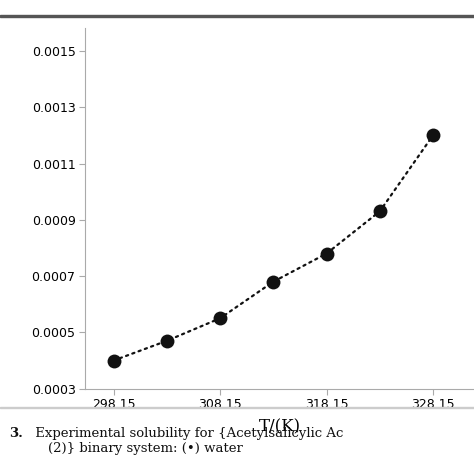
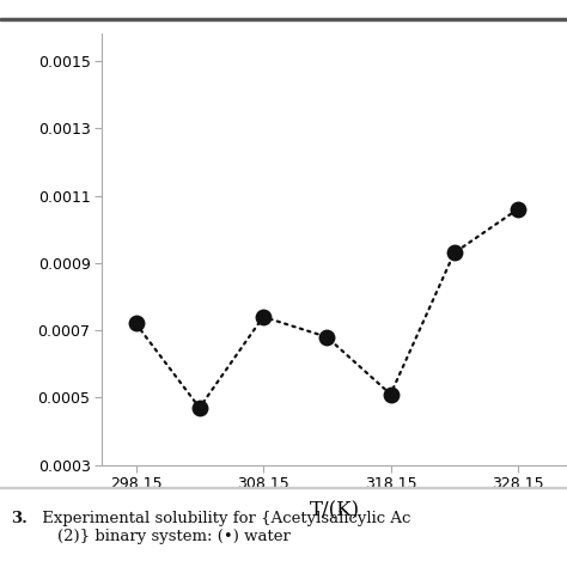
298.15: 0.00040 -> 0.00072
308.15: 0.00055 -> 0.00074
318.15: 0.00078 -> 0.00051
328.15: 0.00120 -> 0.00106
